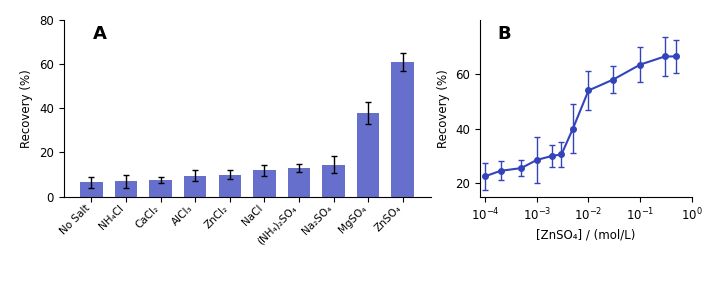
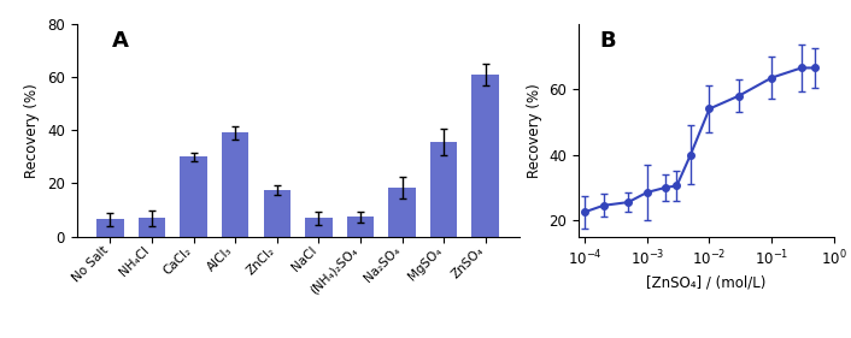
CaCl₂: 7.5 -> 30.0
AlCl₃: 9.5 -> 39.0
ZnCl₂: 10.0 -> 17.5
NaCl: 12.0 -> 7.0
(NH₄)₂SO₄: 13.0 -> 7.5
Na₂SO₄: 14.5 -> 18.5
MgSO₄: 38.0 -> 35.5
